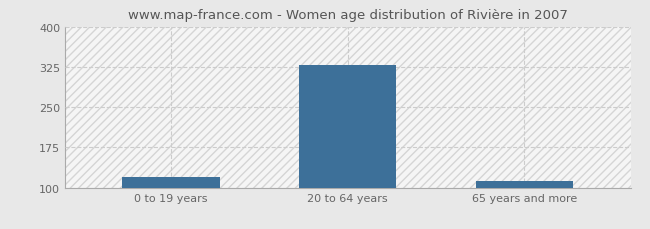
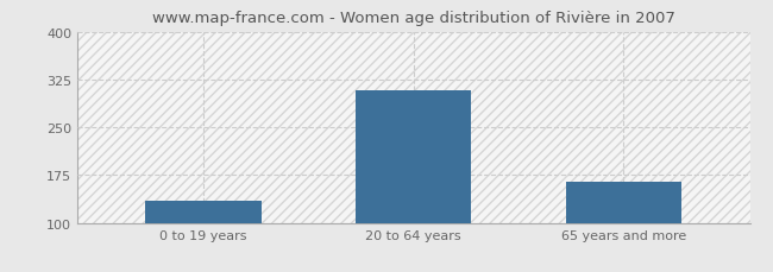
0 to 19 years: 120 -> 134
20 to 64 years: 328 -> 308
65 years and more: 113 -> 164
